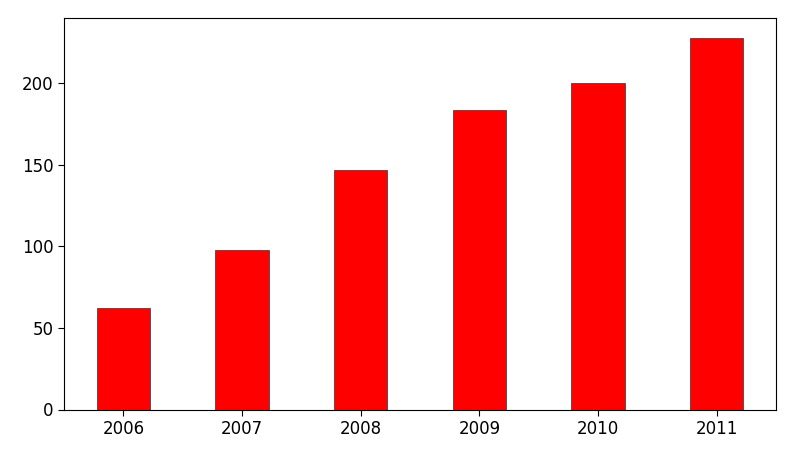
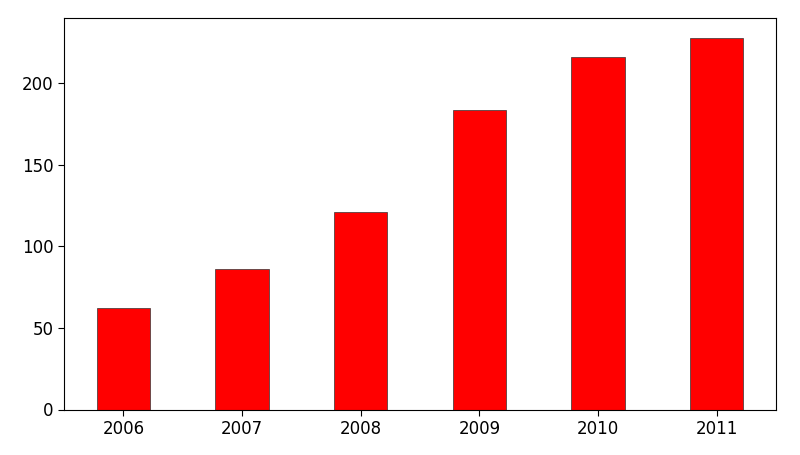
2007: 98 -> 86
2008: 147 -> 121
2010: 200 -> 216
